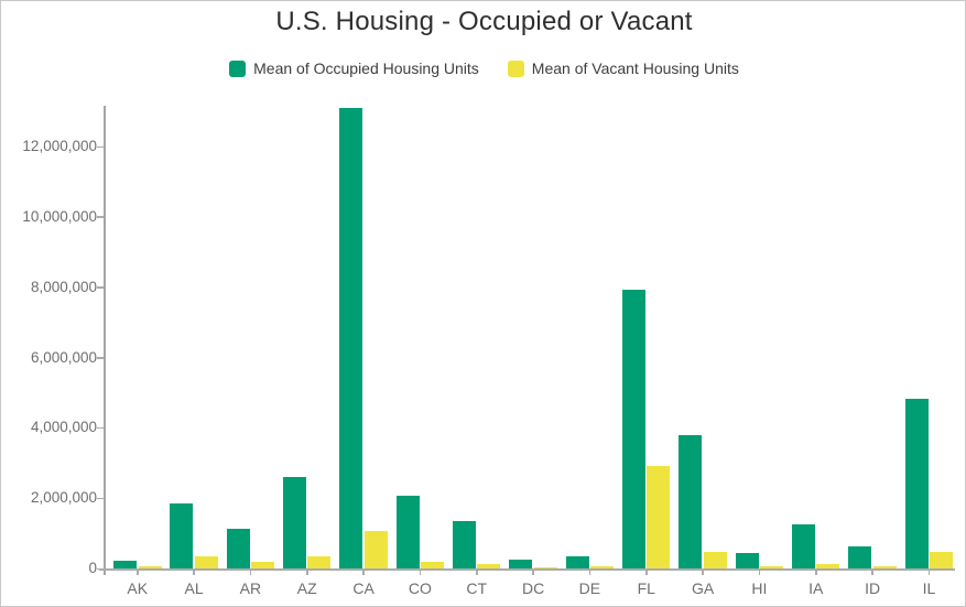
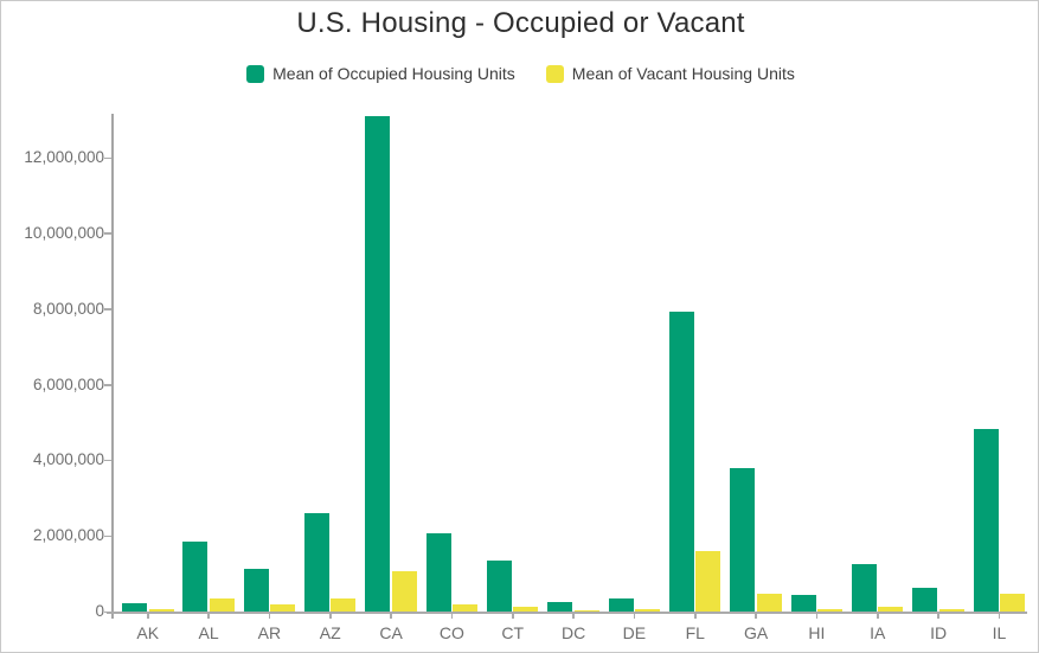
Mean of Vacant Housing Units/FL: 2900000 -> 1600000
